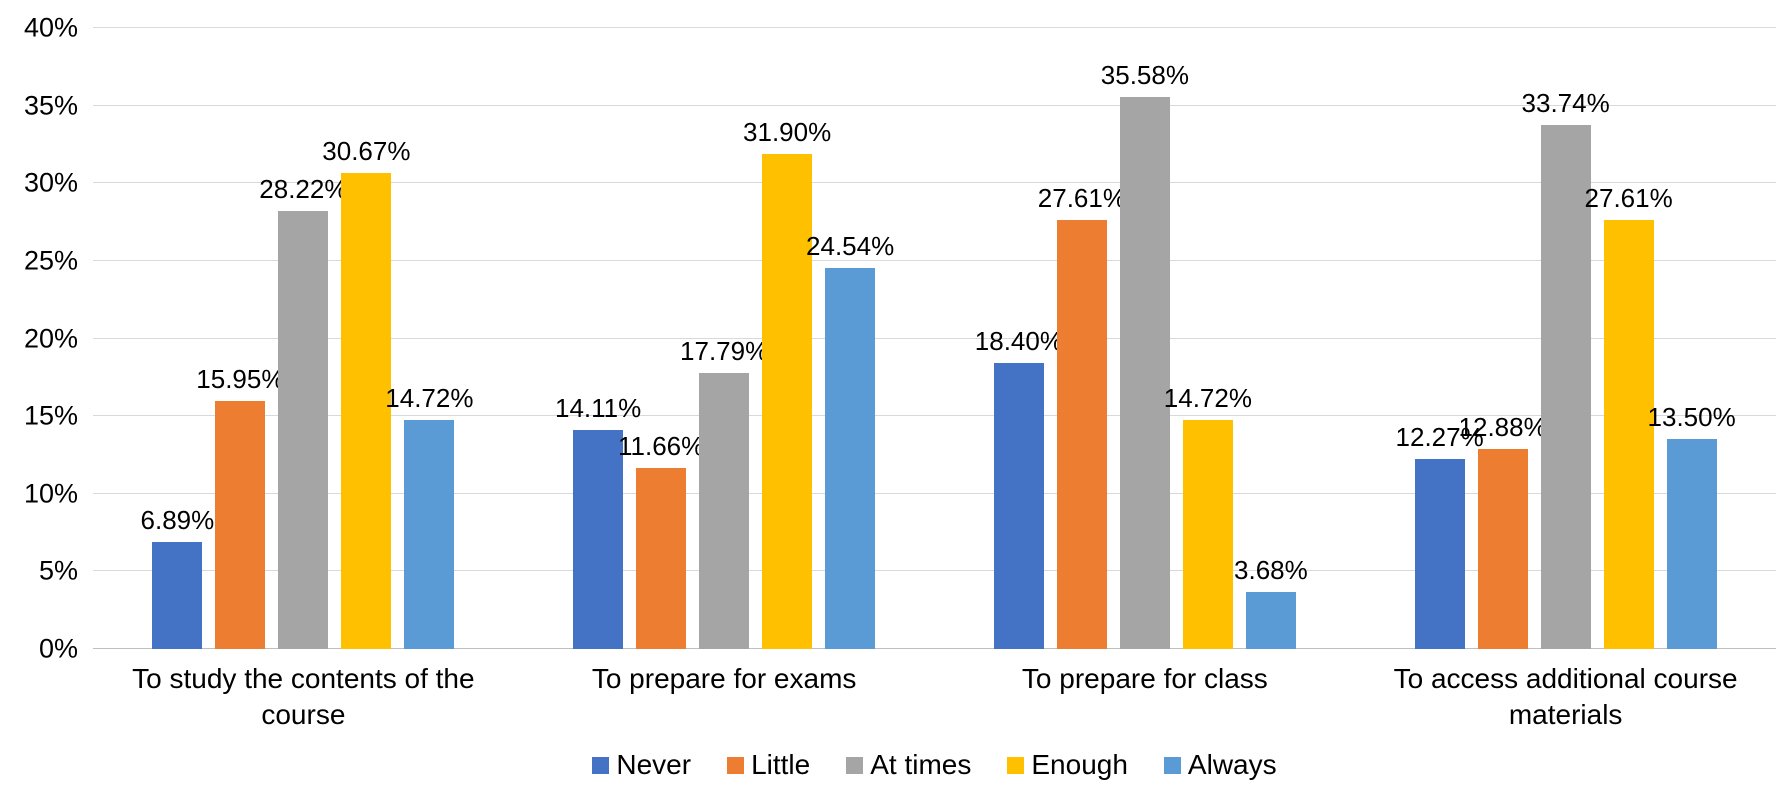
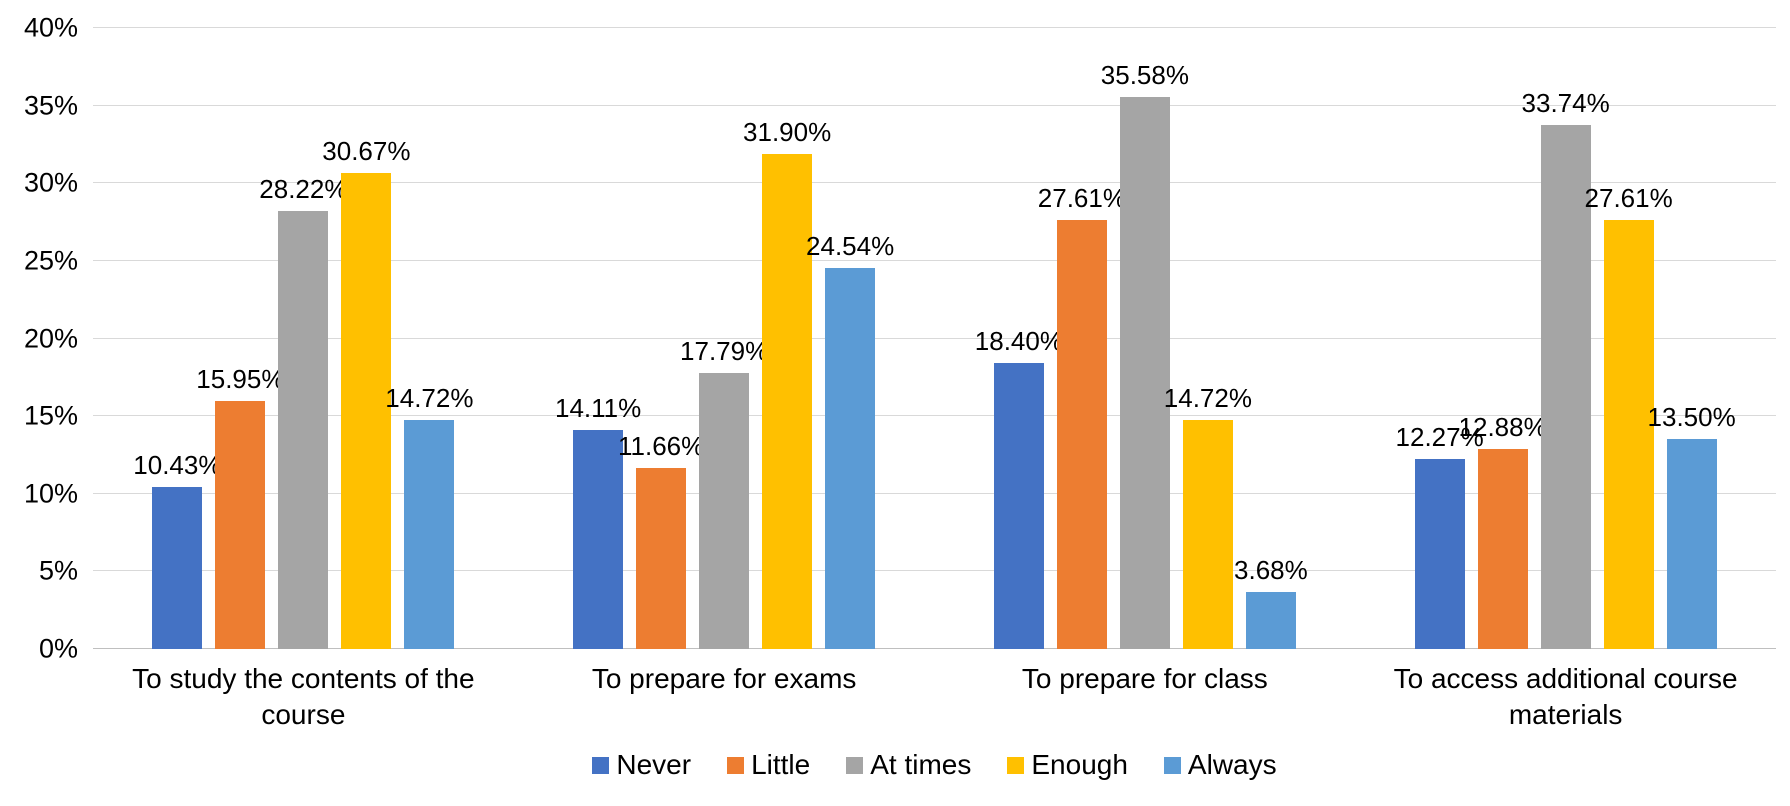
Never/To study the contents of the course: 6.89% -> 10.43%
